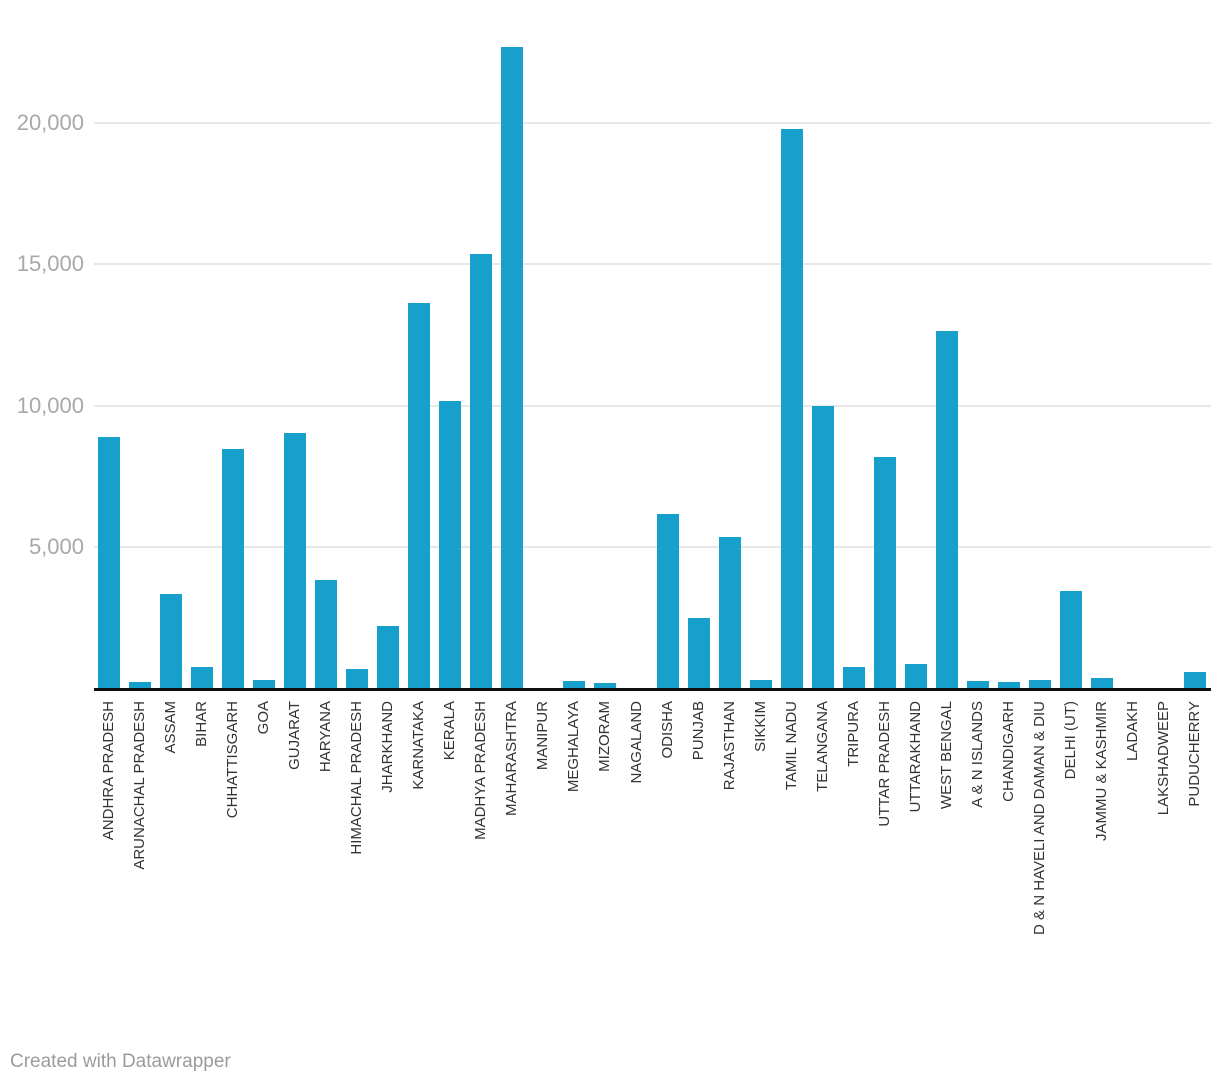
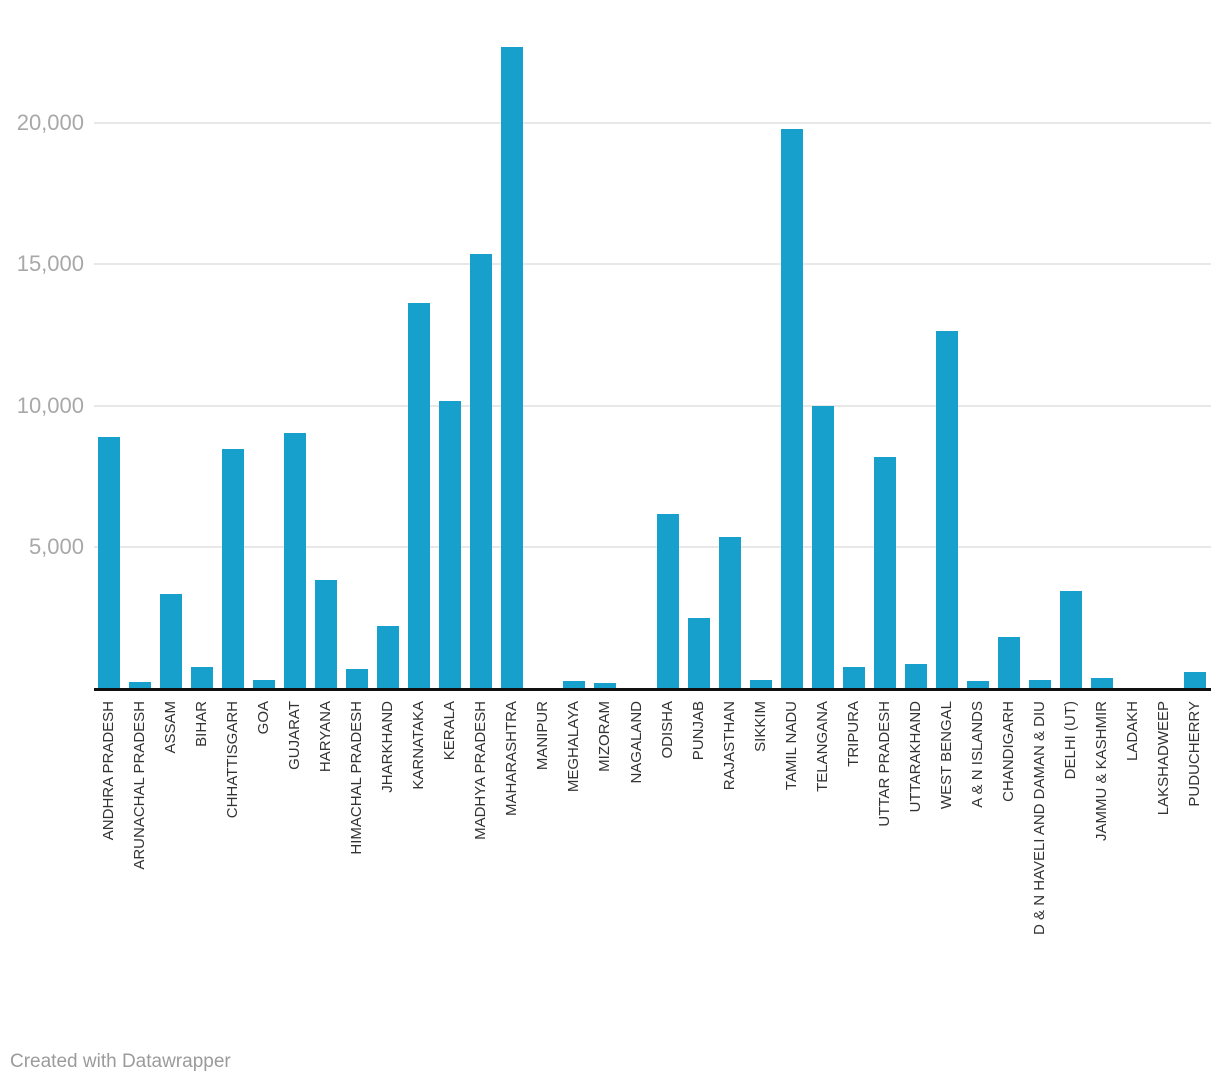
CHANDIGARH: 200 -> 1800
